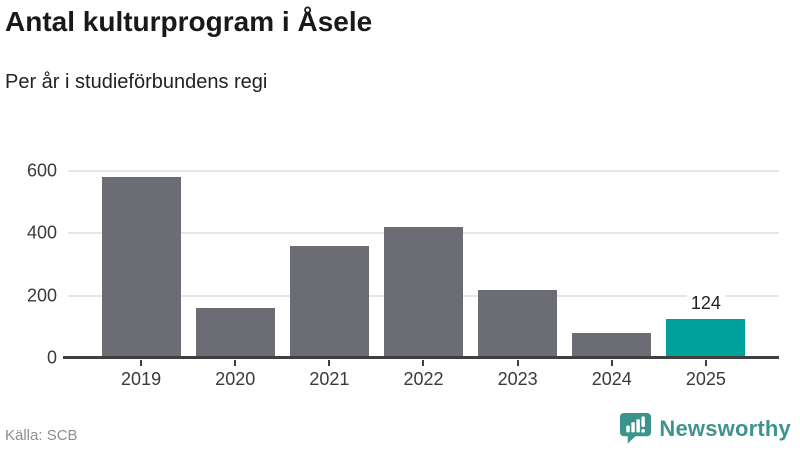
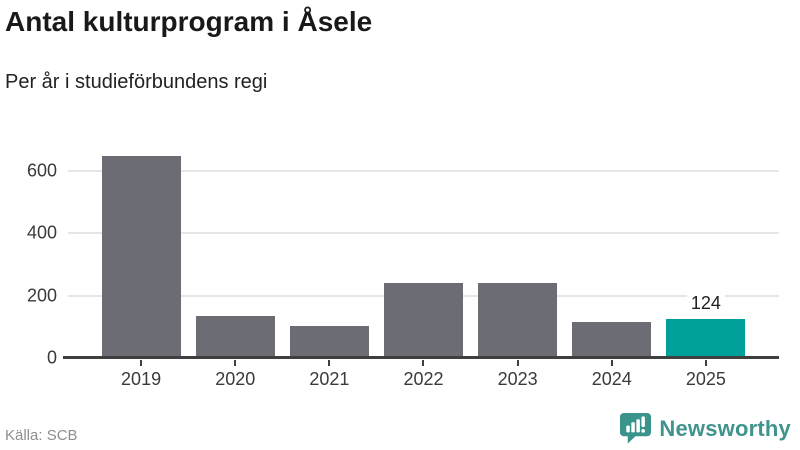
2019: 580 -> 650
2020: 160 -> 130
2021: 360 -> 100
2022: 420 -> 240
2023: 220 -> 240
2024: 80 -> 120
